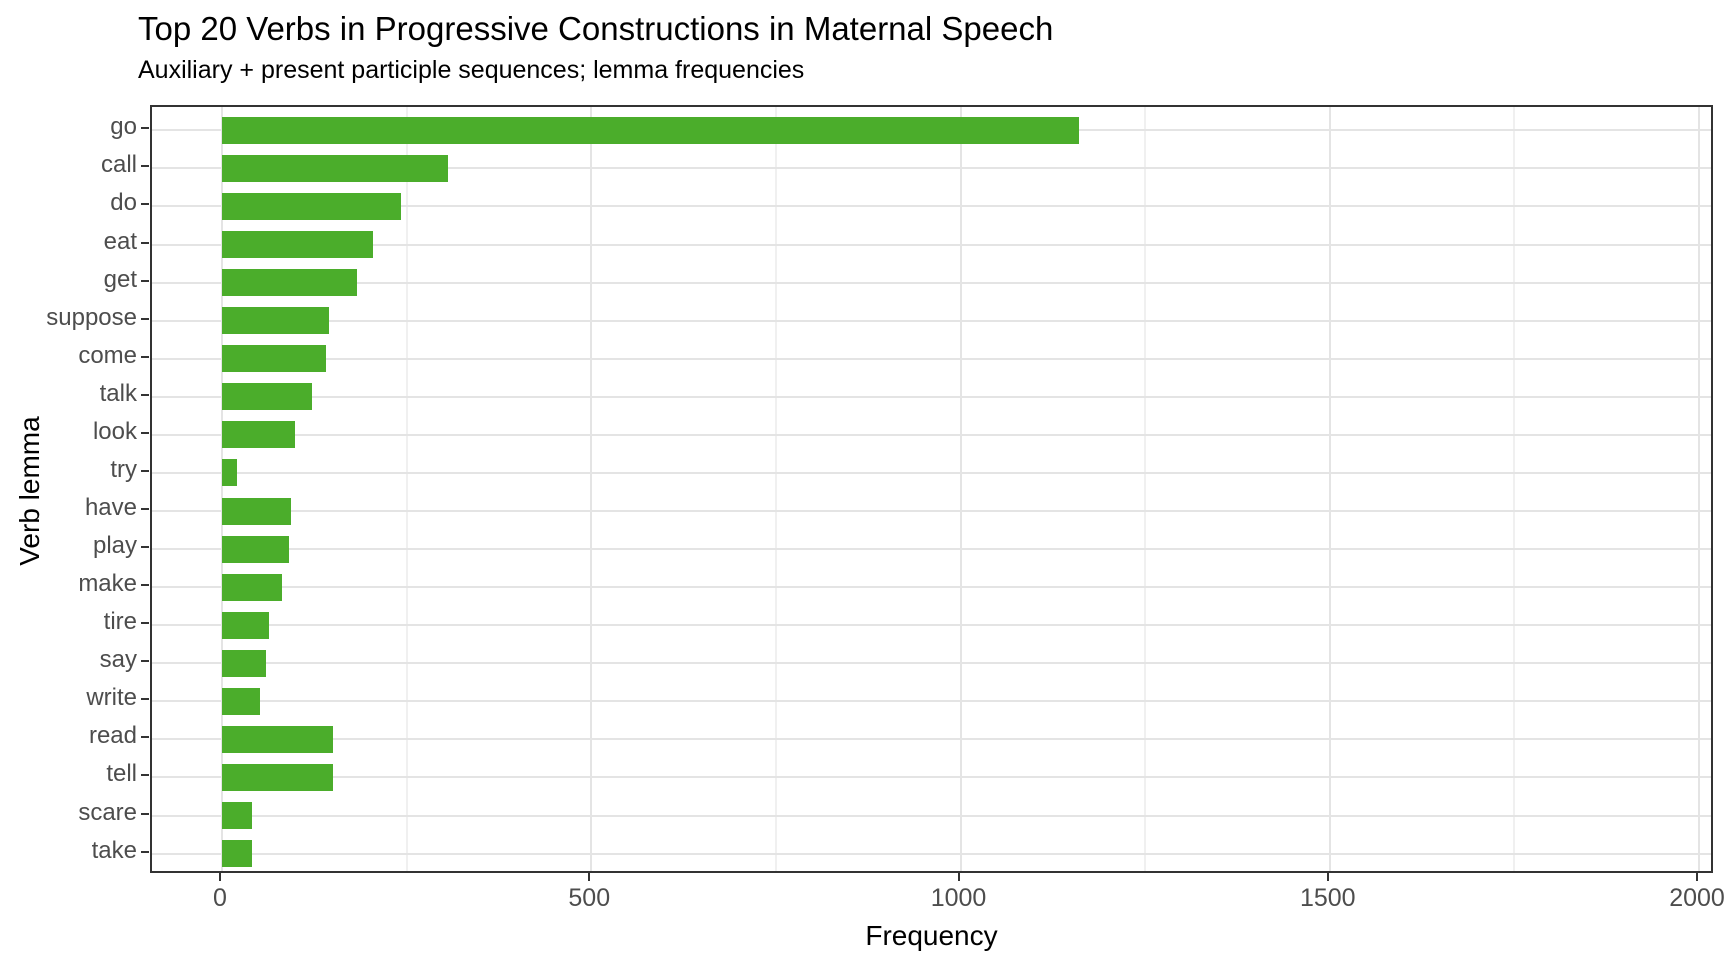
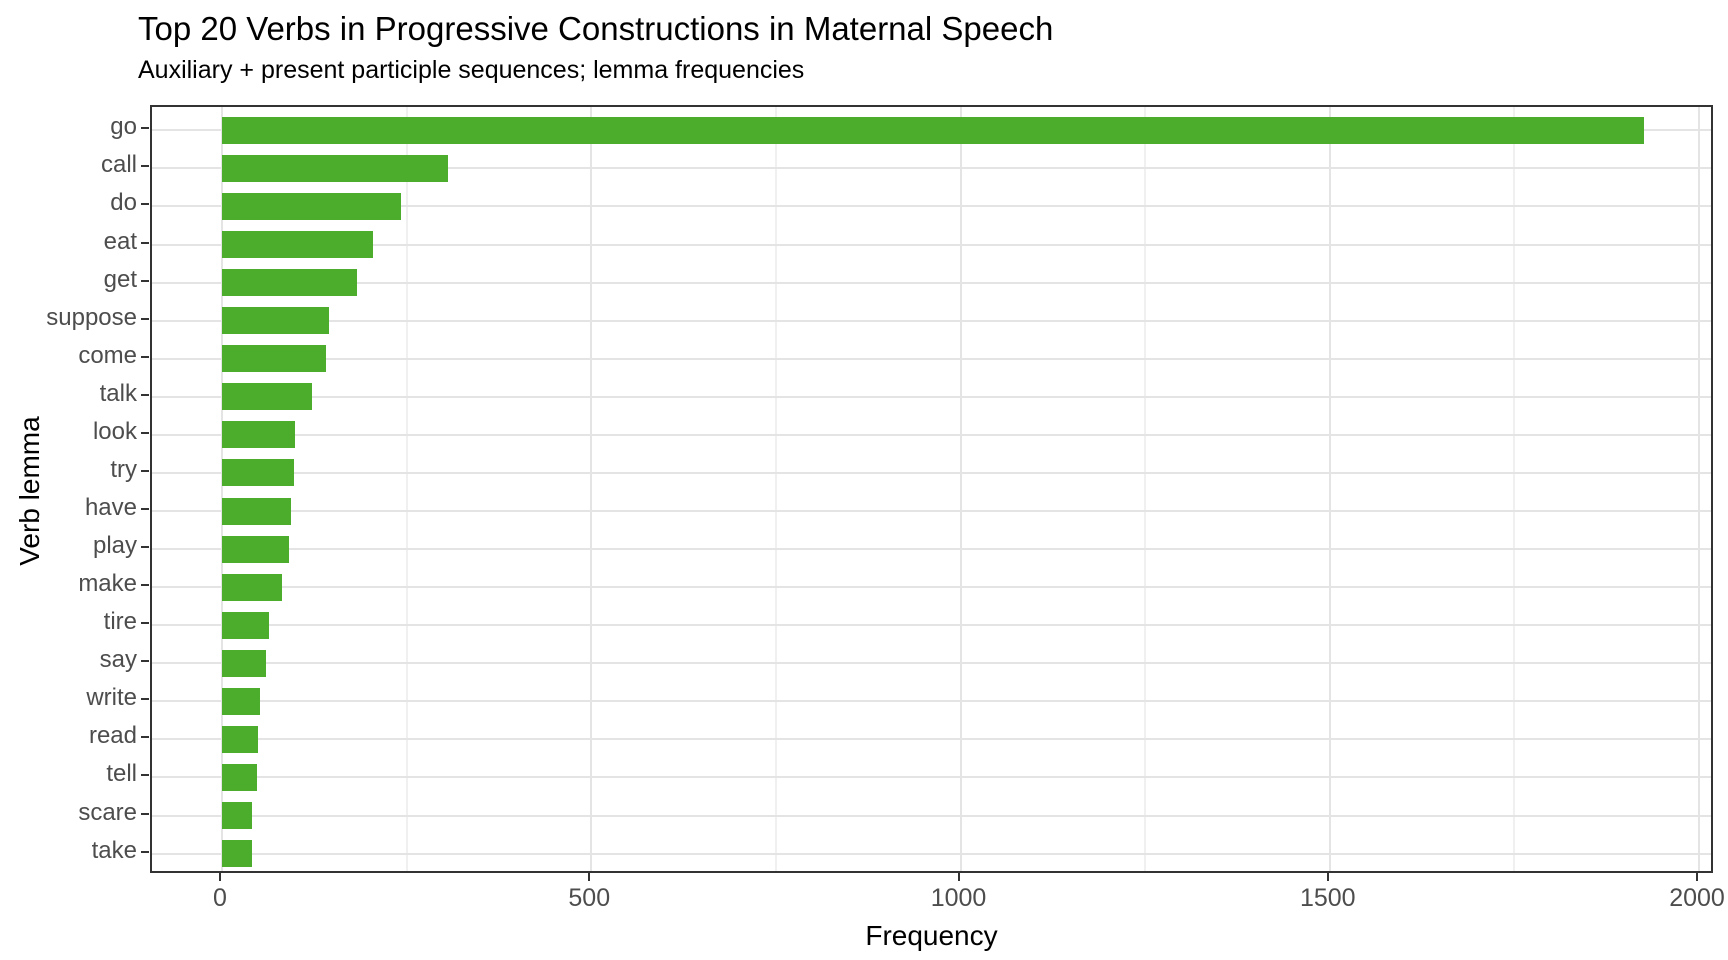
go: 1160 -> 1920
try: 20 -> 100
read: 150 -> 50
tell: 150 -> 50
